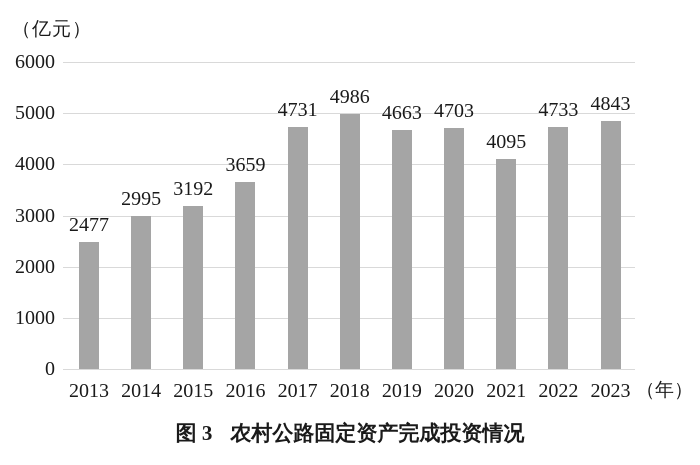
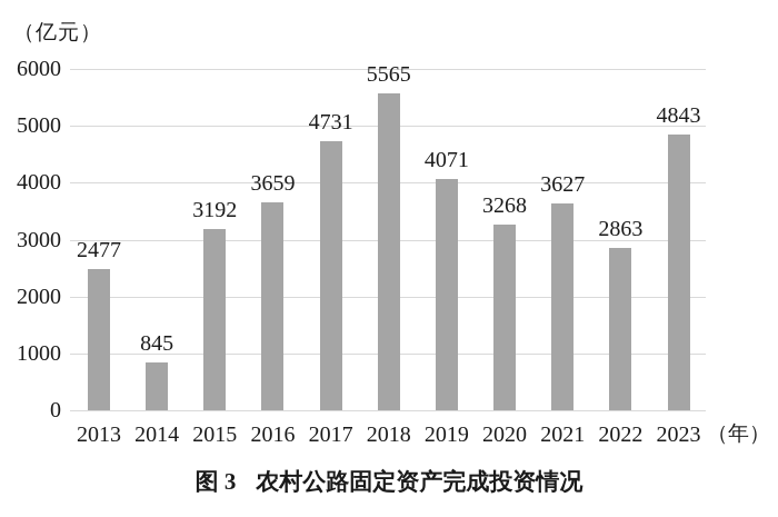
2014: 2995 -> 845
2018: 4986 -> 5565
2019: 4663 -> 4071
2020: 4703 -> 3268
2021: 4095 -> 3627
2022: 4733 -> 2863
